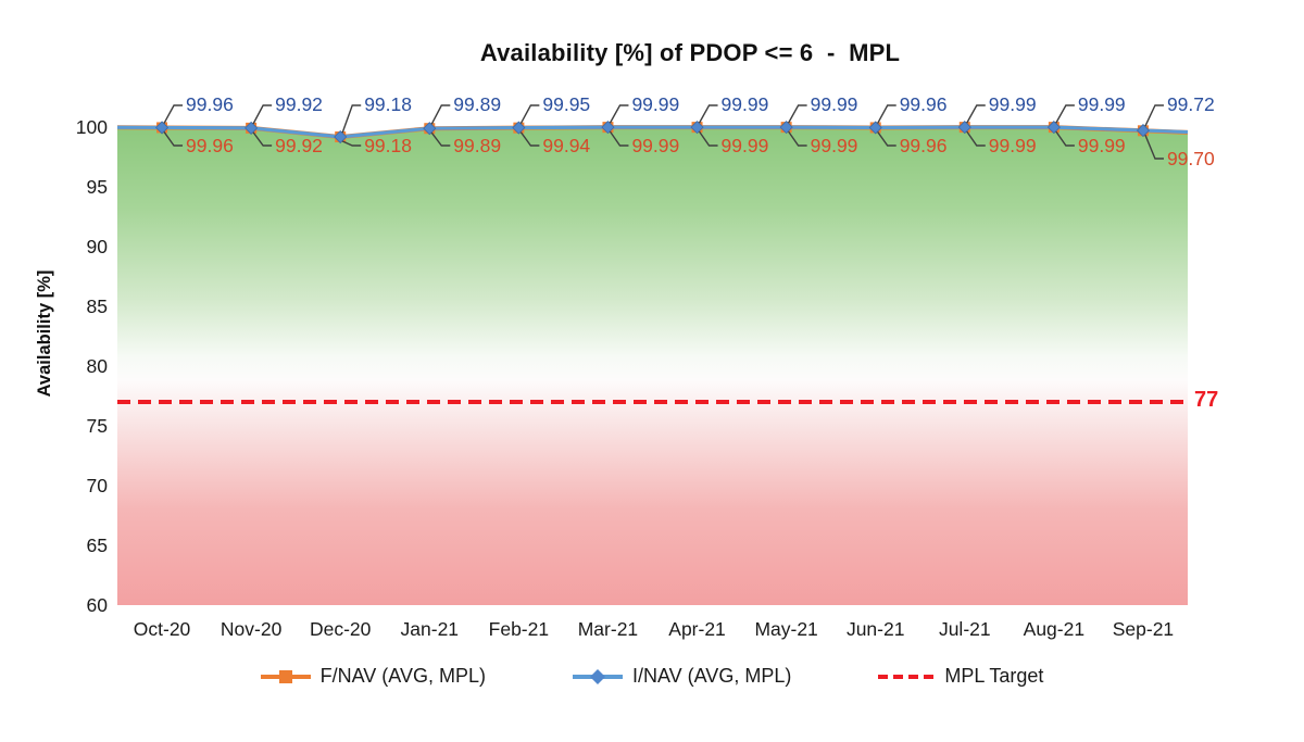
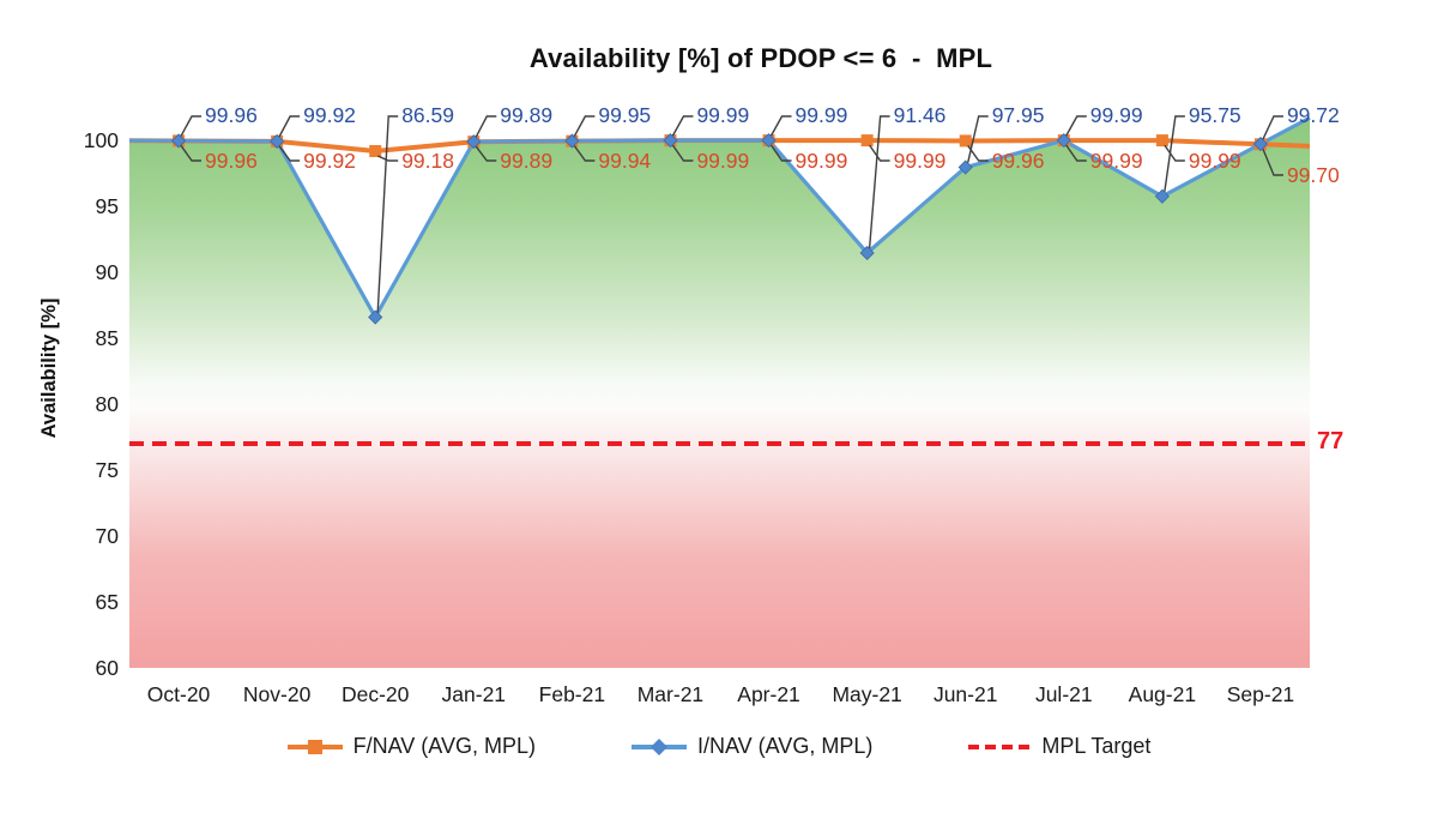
I/NAV (AVG, MPL)/Dec-20: 99.18 -> 86.59
I/NAV (AVG, MPL)/May-21: 99.99 -> 91.46
I/NAV (AVG, MPL)/Jun-21: 99.96 -> 97.95
I/NAV (AVG, MPL)/Aug-21: 99.99 -> 95.75
